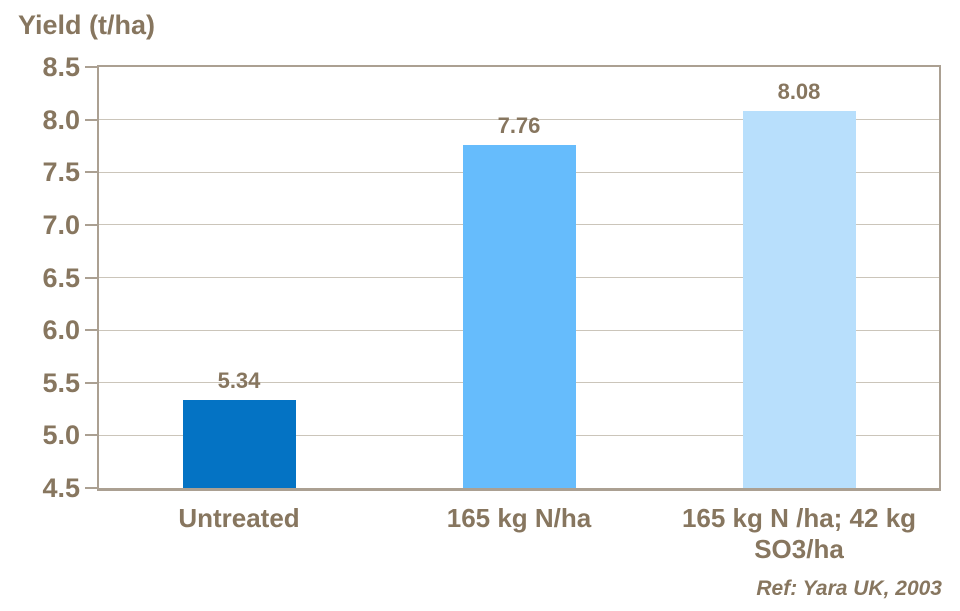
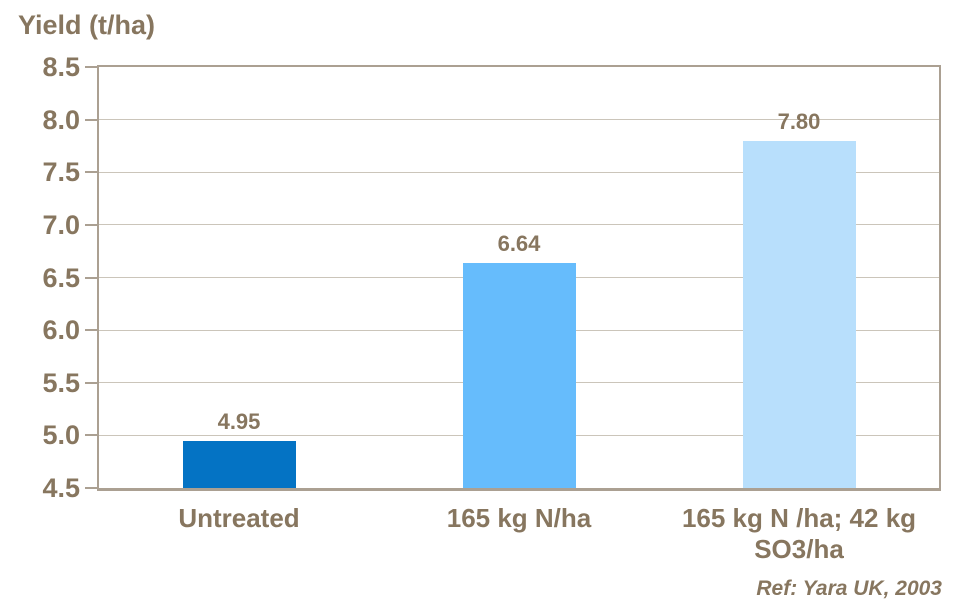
Untreated: 5.34 -> 4.95
165 kg N/ha: 7.76 -> 6.64
165 kg N /ha; 42 kg SO3/ha: 8.08 -> 7.80
